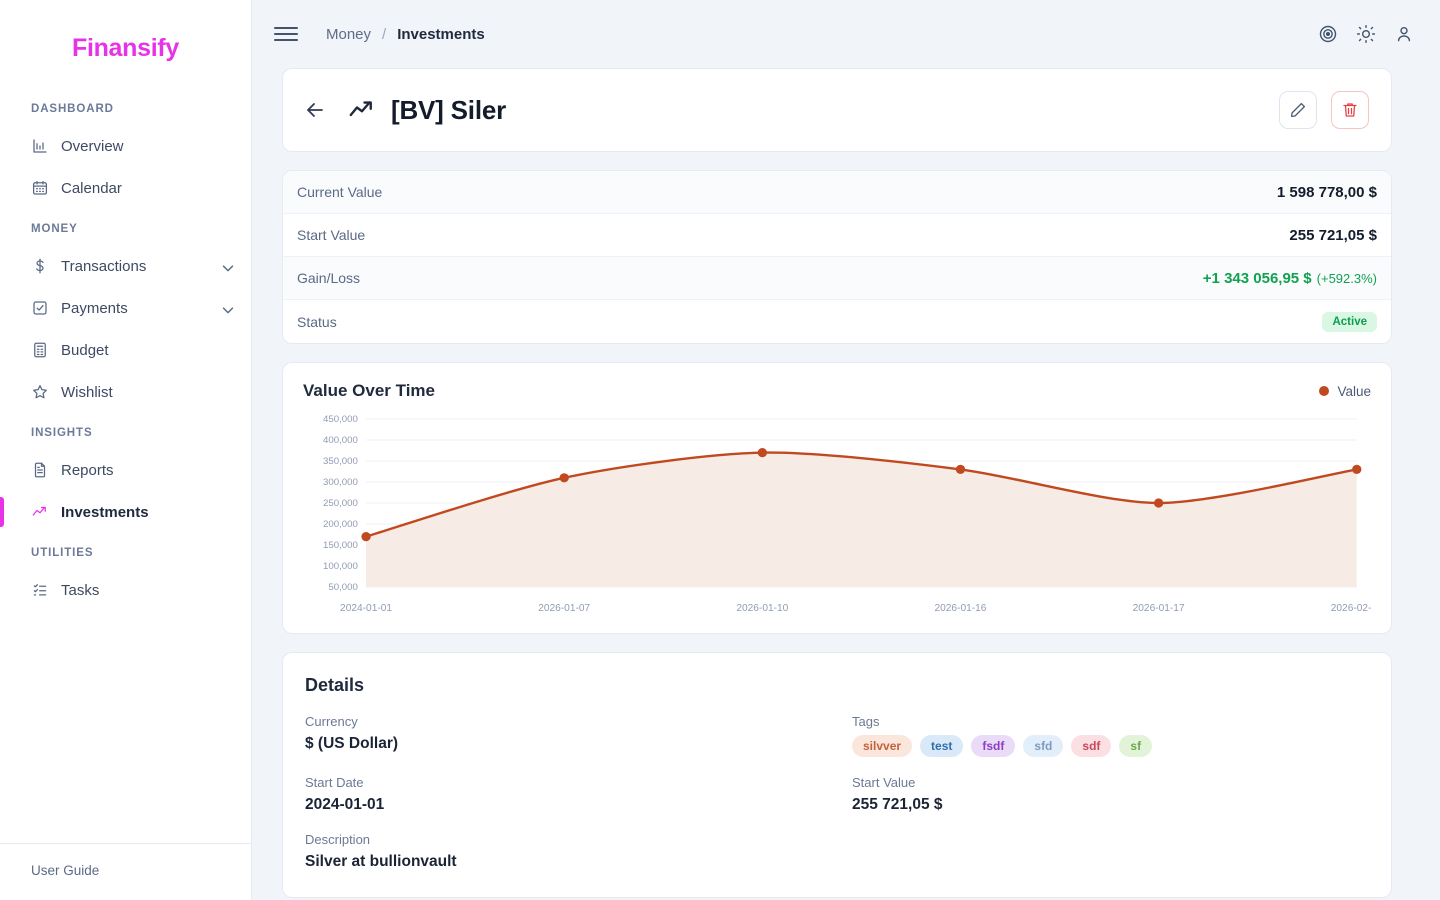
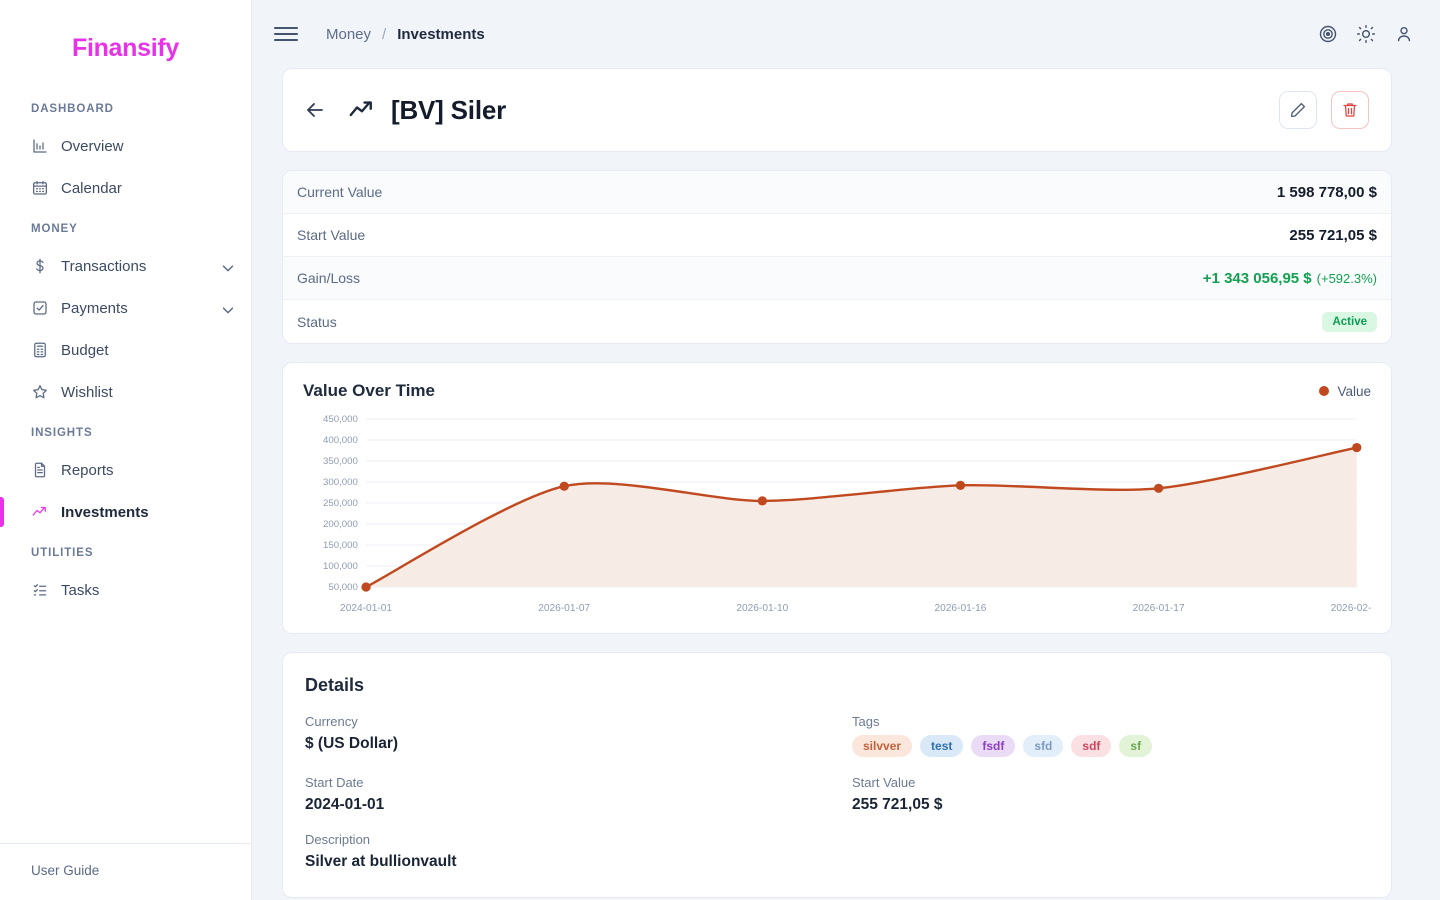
2024-01-01: 170000 -> 50000
2026-01-07: 310000 -> 290000
2026-01-10: 370000 -> 260000
2026-01-16: 330000 -> 290000
2026-01-17: 250000 -> 280000
2026-02-01: 330000 -> 380000
